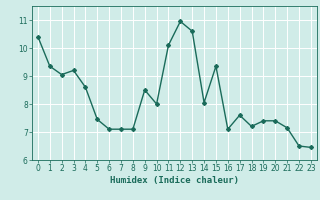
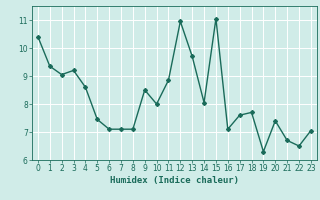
11: 10.10 -> 8.85
13: 10.60 -> 9.70
15: 9.35 -> 11.05
18: 7.20 -> 7.70
19: 7.40 -> 6.30
21: 7.15 -> 6.70
23: 6.45 -> 7.05
